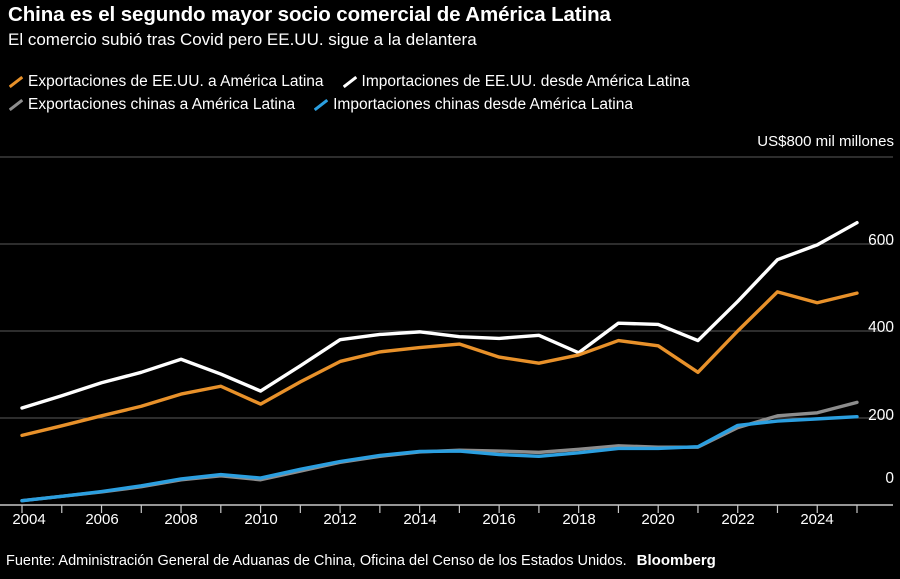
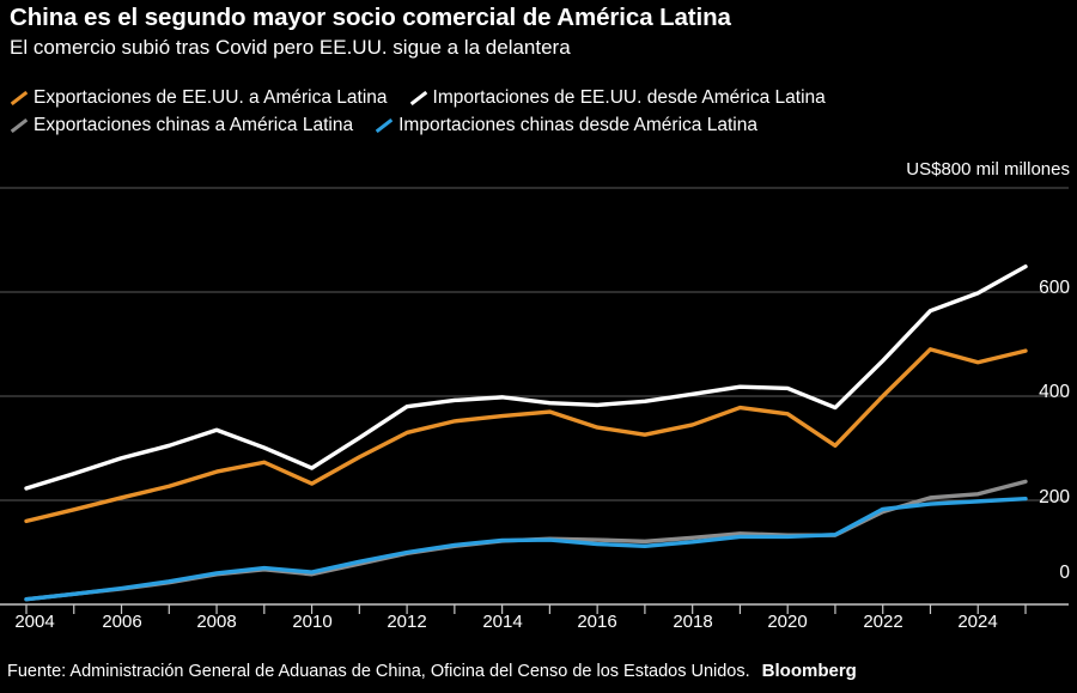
Importaciones de EE.UU. desde América Latina/2018: 350 -> 400
